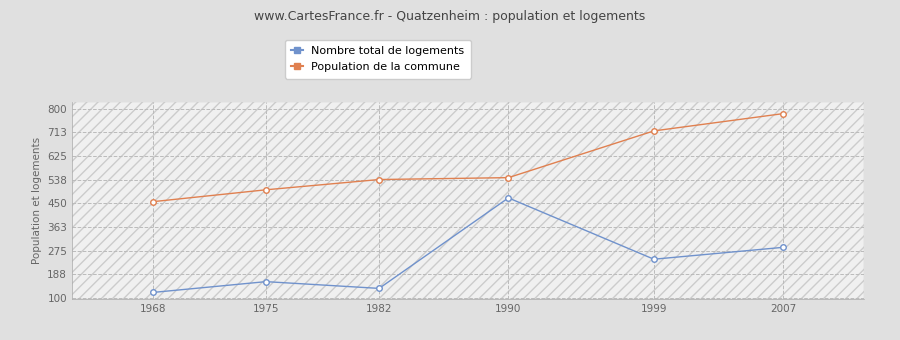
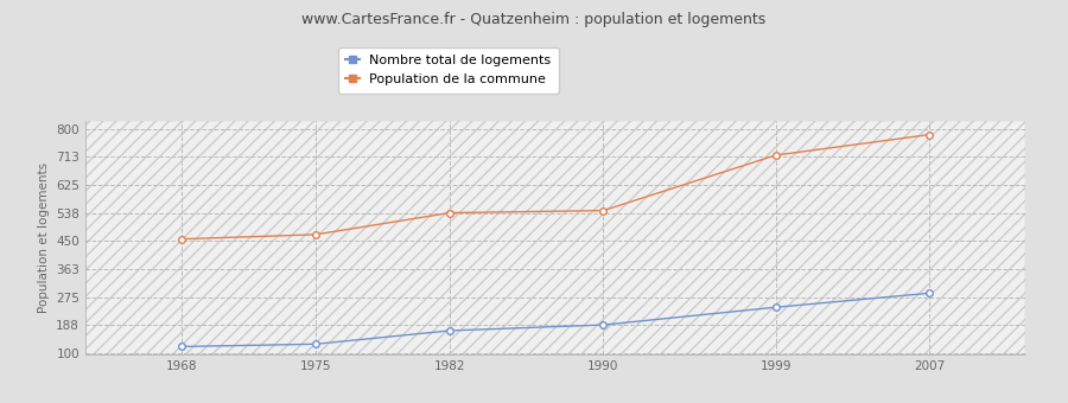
Nombre total de logements/1975: 160 -> 128
Population de la commune/1975: 500 -> 470
Nombre total de logements/1982: 135 -> 170
Nombre total de logements/1990: 470 -> 188
